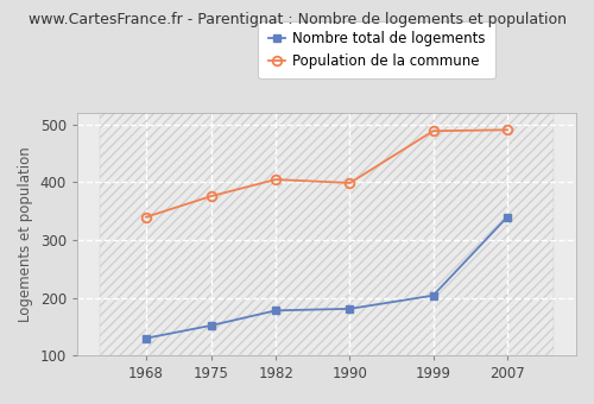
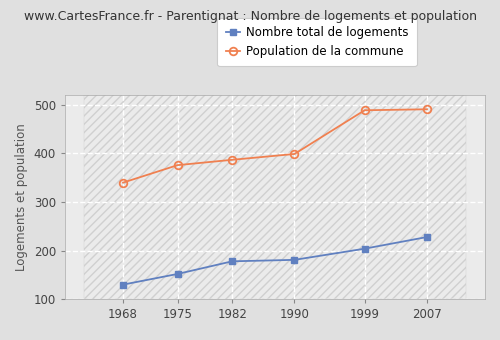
Population de la commune/1982: 405 -> 387
Nombre total de logements/2007: 340 -> 228
